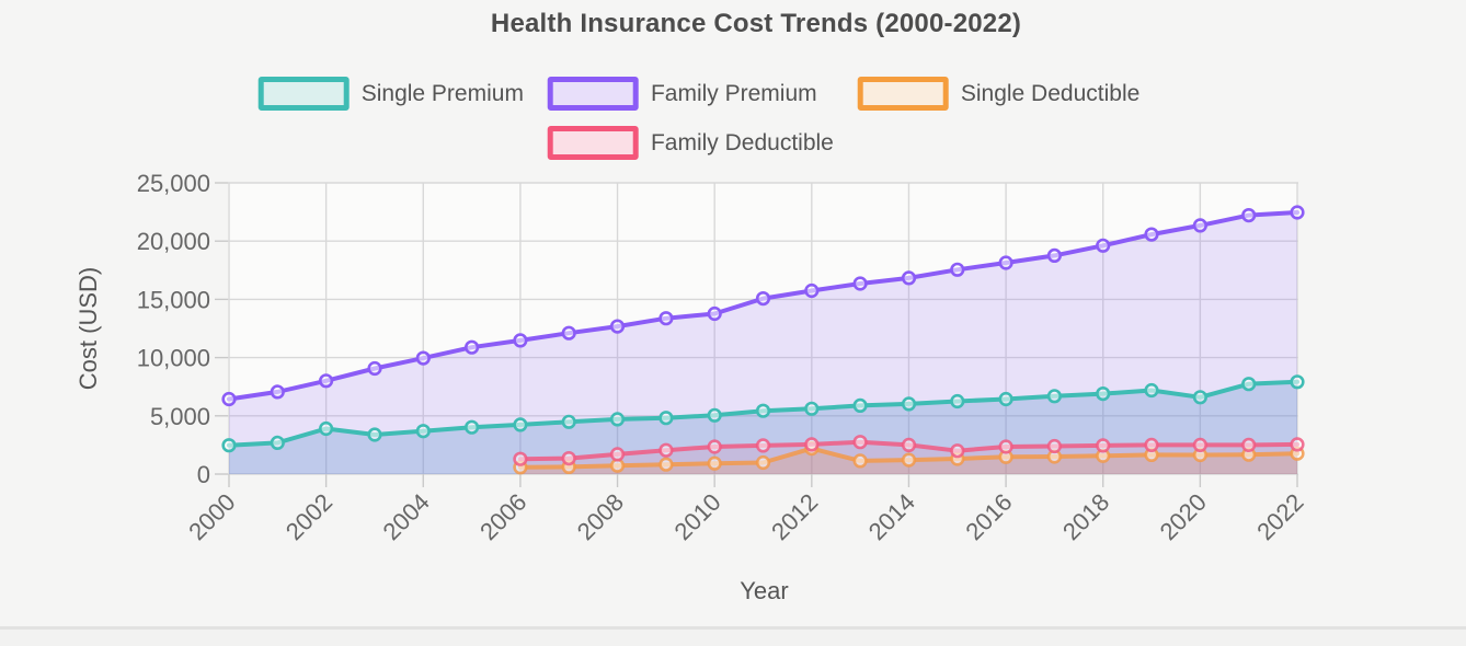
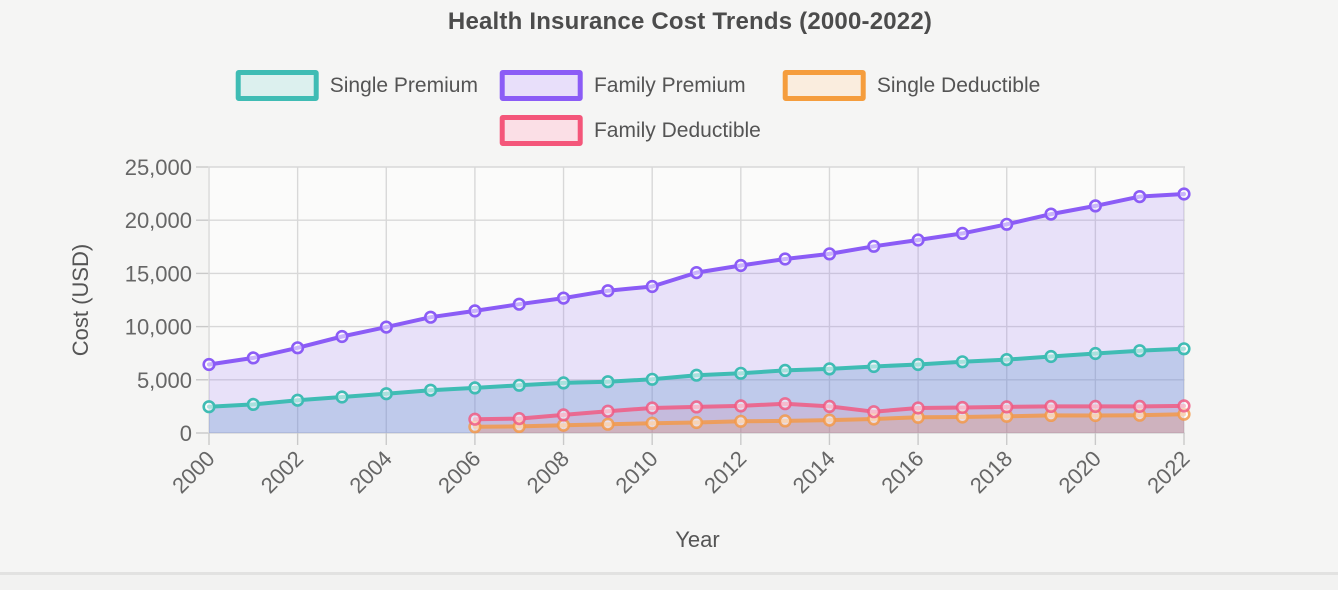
Single Premium/2002: 3900 -> 3100
Single Deductible/2012: 2200 -> 1100
Single Premium/2020: 6600 -> 7500
